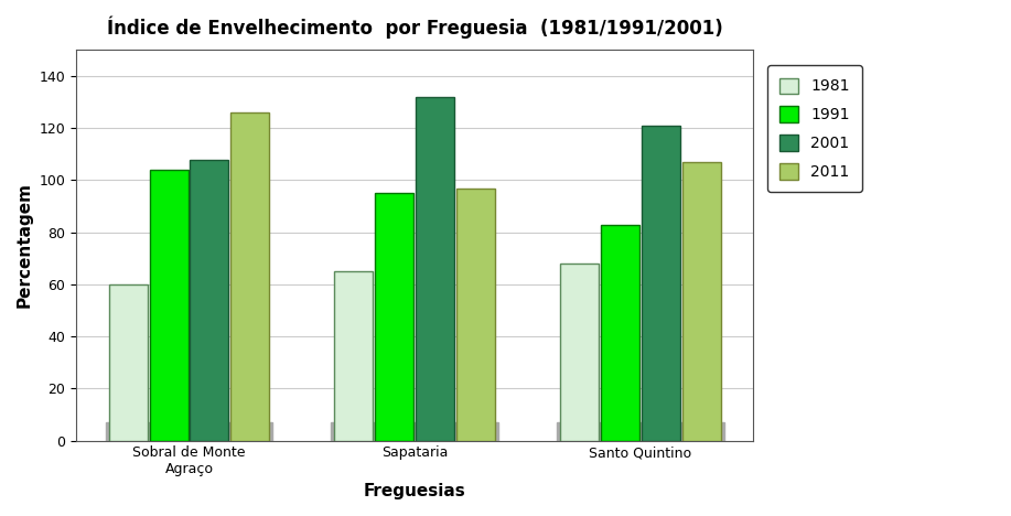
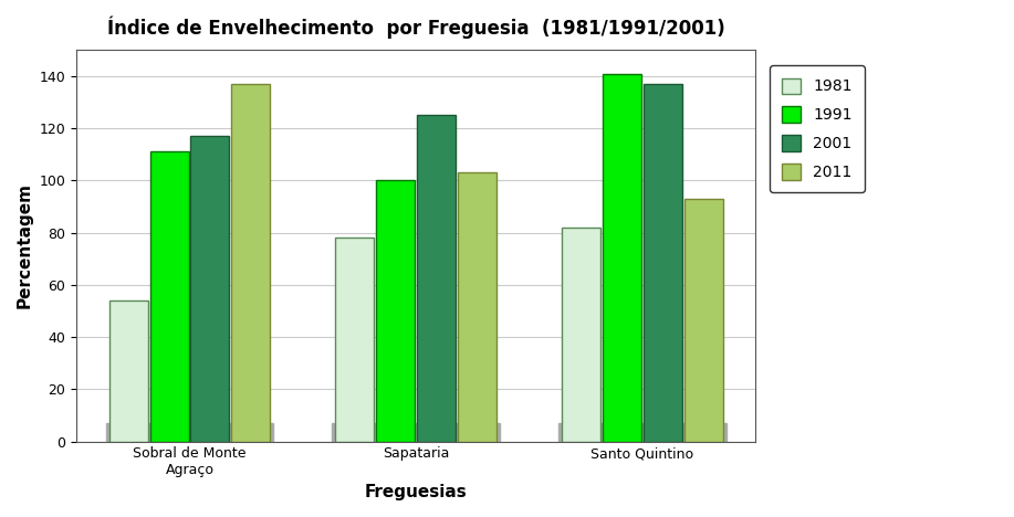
1981/Sobral de Monte Agraço: 60 -> 54
1991/Sobral de Monte Agraço: 104 -> 111
2001/Sobral de Monte Agraço: 108 -> 117
2011/Sobral de Monte Agraço: 126 -> 137
1981/Sapataria: 65 -> 78
1991/Sapataria: 95 -> 100
2001/Sapataria: 132 -> 125
2011/Sapataria: 97 -> 103
1981/Santo Quintino: 68 -> 82
1991/Santo Quintino: 83 -> 141
2001/Santo Quintino: 121 -> 137
2011/Santo Quintino: 107 -> 93
